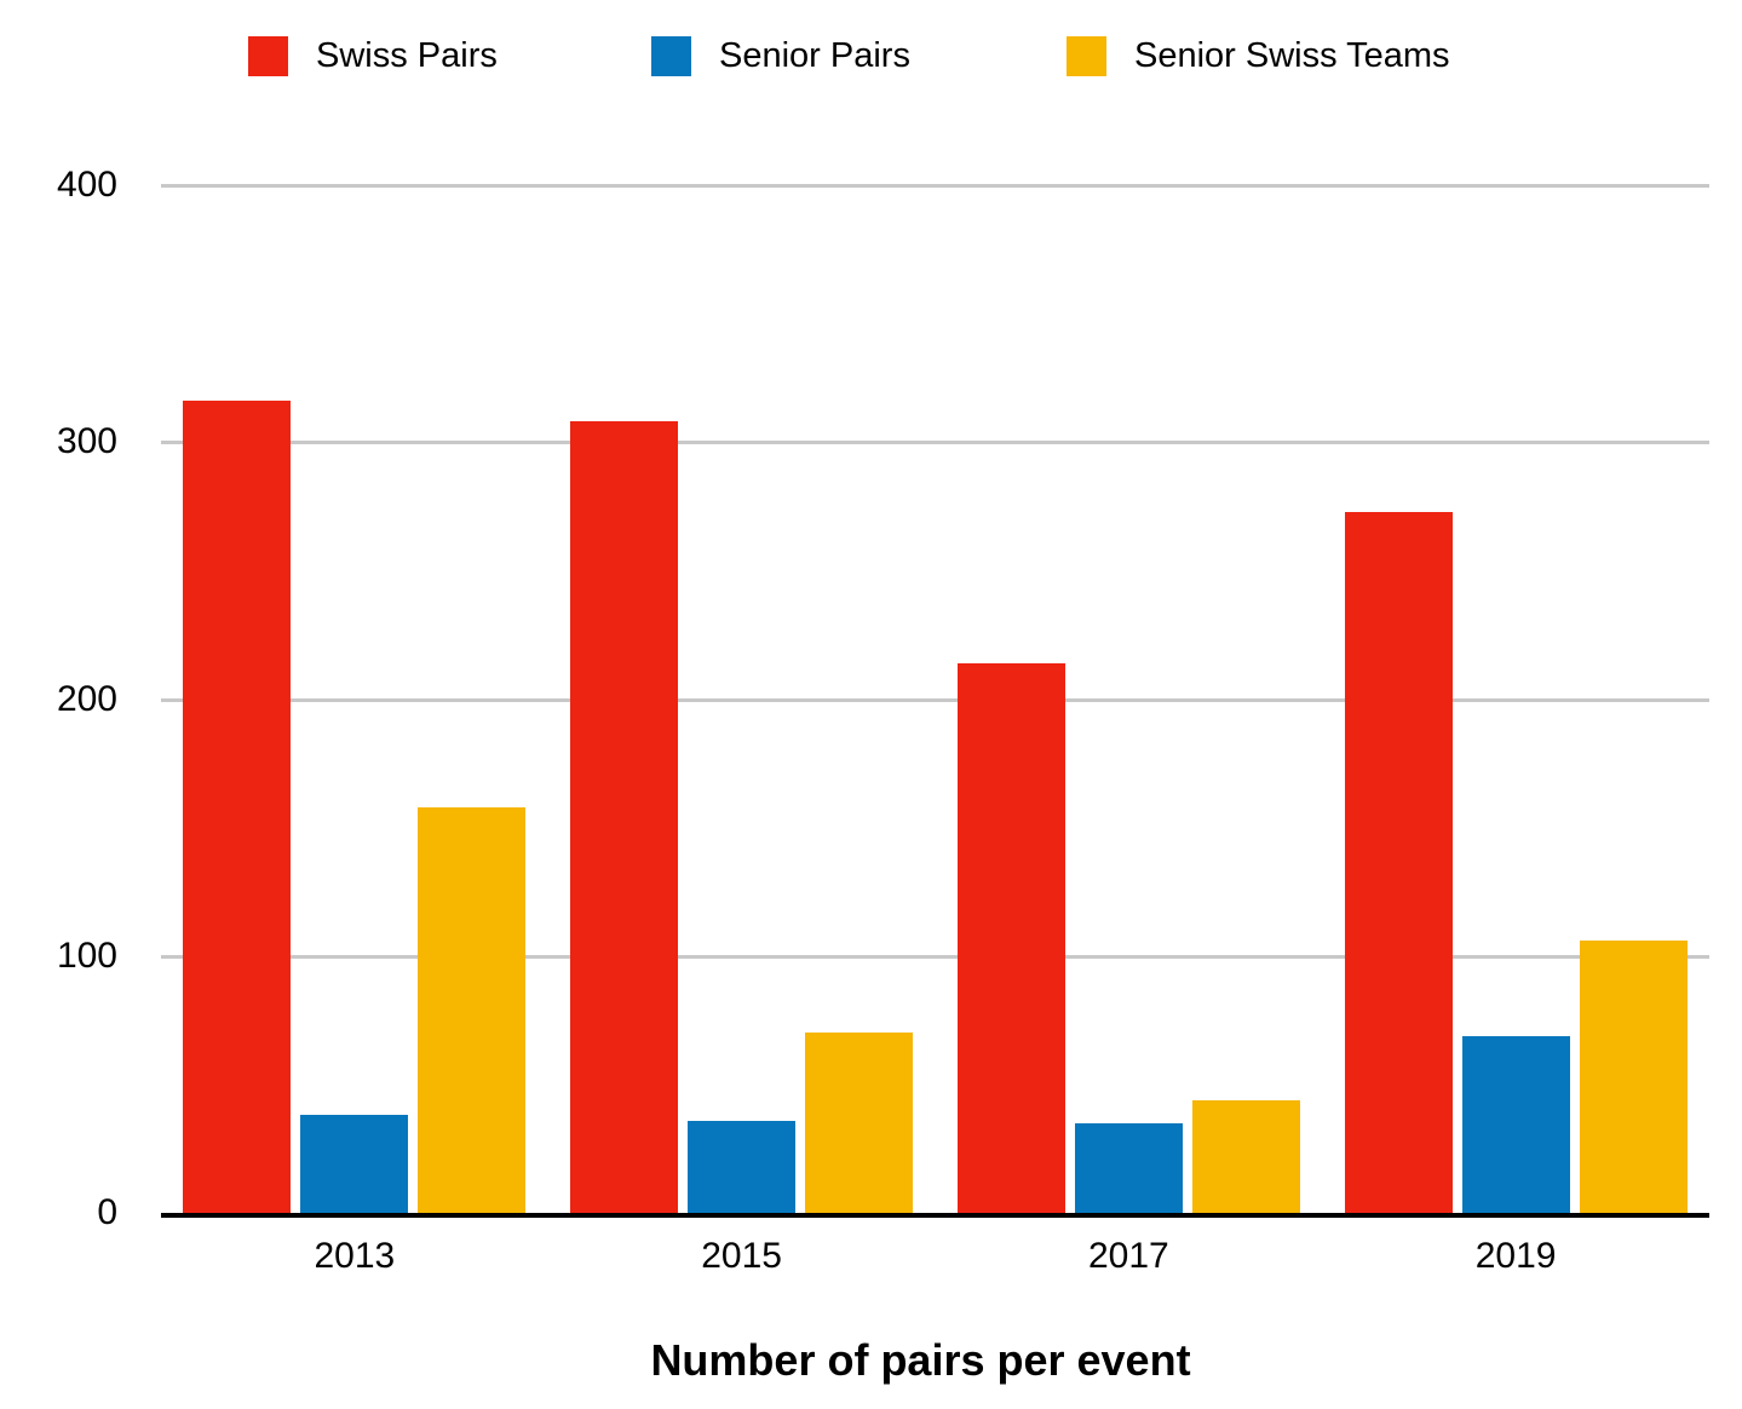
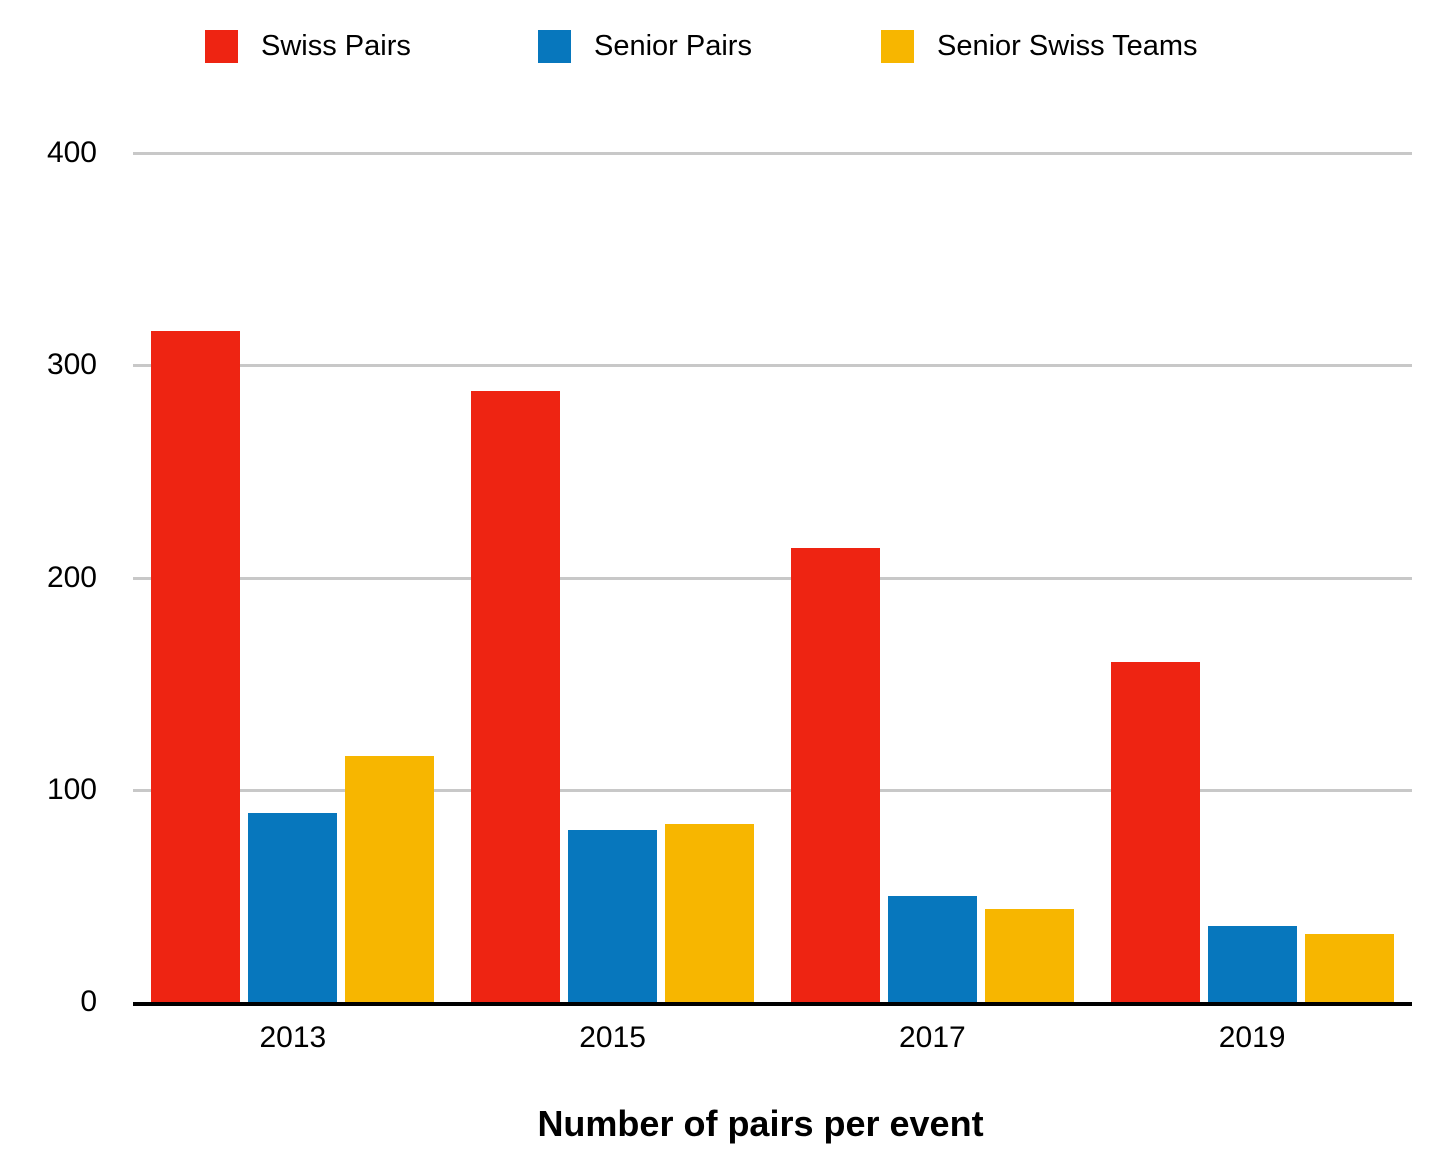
Senior Pairs/2013: 38 -> 89
Senior Swiss Teams/2013: 158 -> 116
Swiss Pairs/2015: 308 -> 288
Senior Pairs/2015: 36 -> 81
Senior Swiss Teams/2015: 70 -> 84
Senior Pairs/2017: 35 -> 50
Swiss Pairs/2019: 273 -> 160
Senior Pairs/2019: 69 -> 36
Senior Swiss Teams/2019: 106 -> 32
